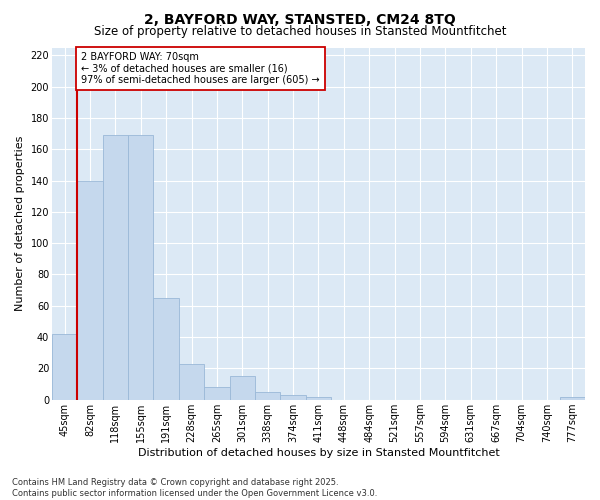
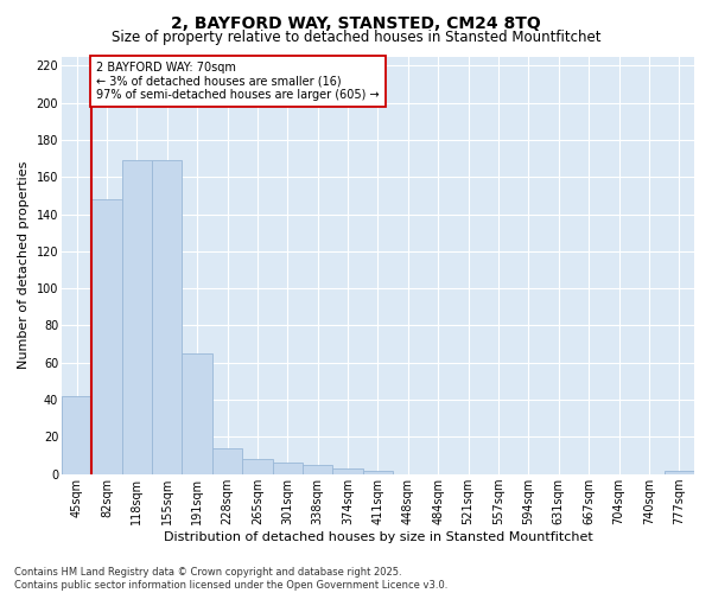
82sqm: 140 -> 148
228sqm: 23 -> 14
301sqm: 15 -> 6
